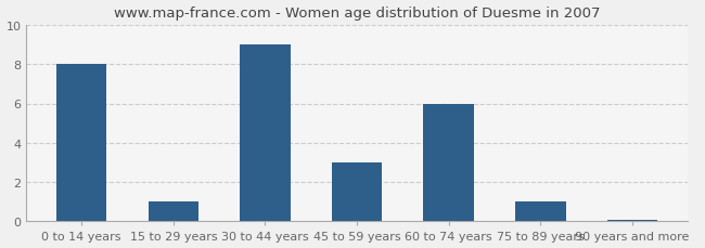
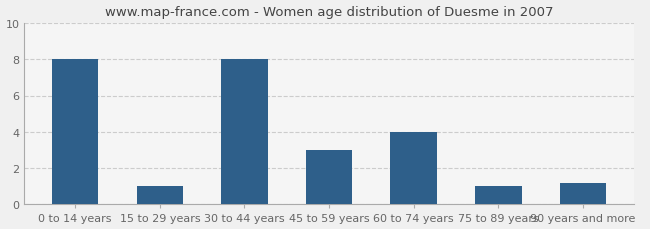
30 to 44 years: 9.0 -> 8.0
60 to 74 years: 6.0 -> 4.0
90 years and more: 0.1 -> 1.2
